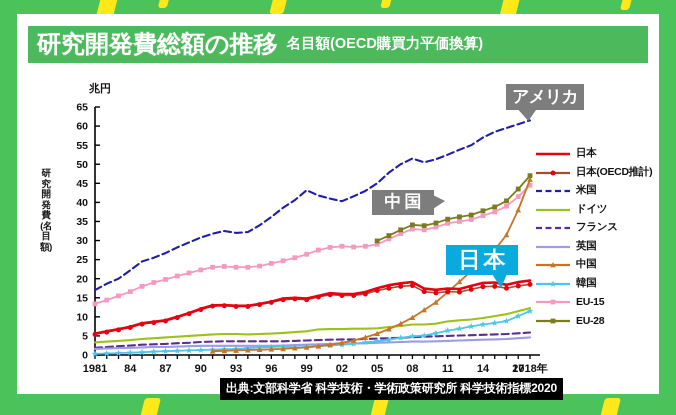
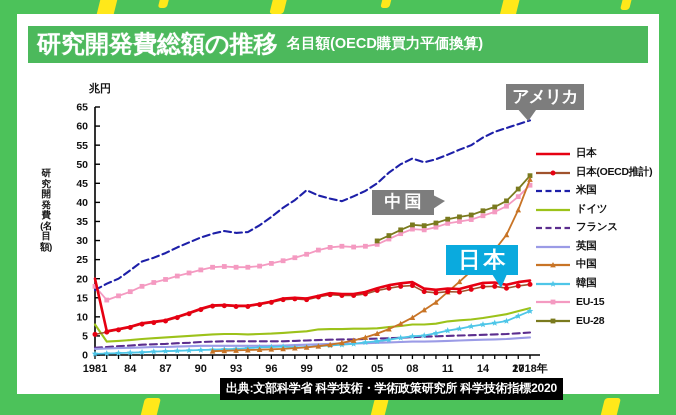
日本/1981: 6 -> 20
ドイツ/1981: 3 -> 8
EU-15/1981: 13 -> 18
